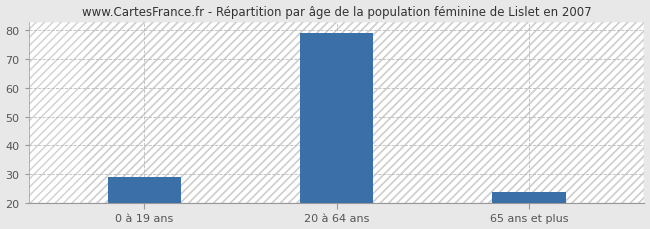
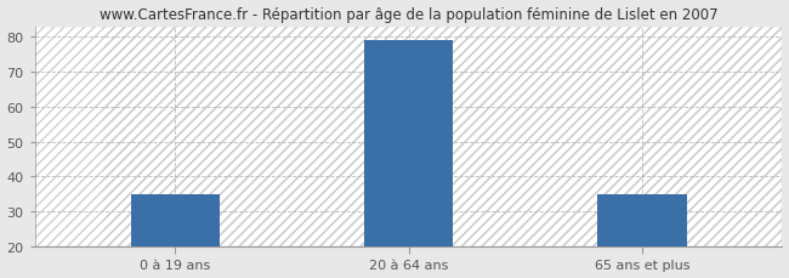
0 à 19 ans: 29 -> 35
65 ans et plus: 24 -> 35
